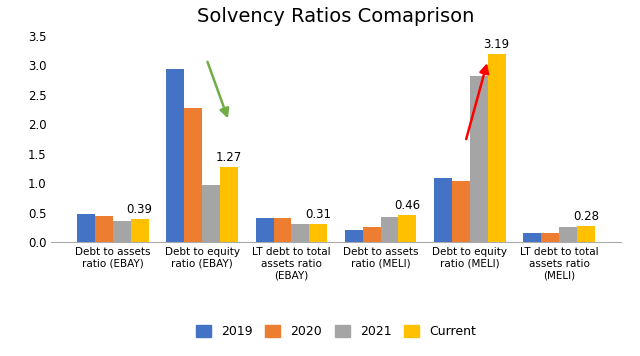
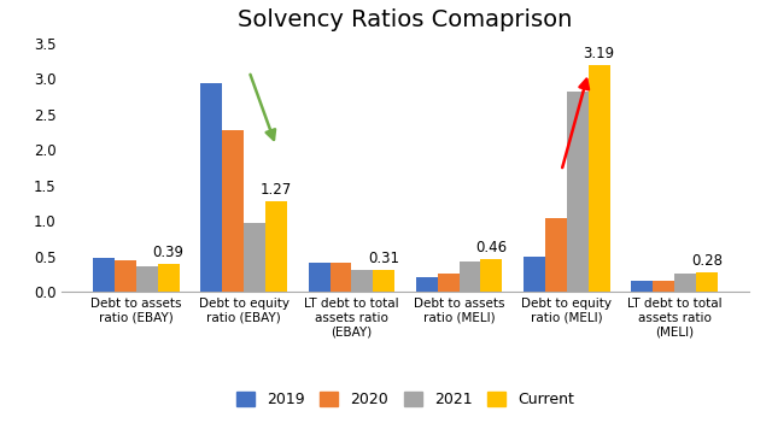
2019/Debt to equity ratio (MELI): 1.08 -> 0.50
